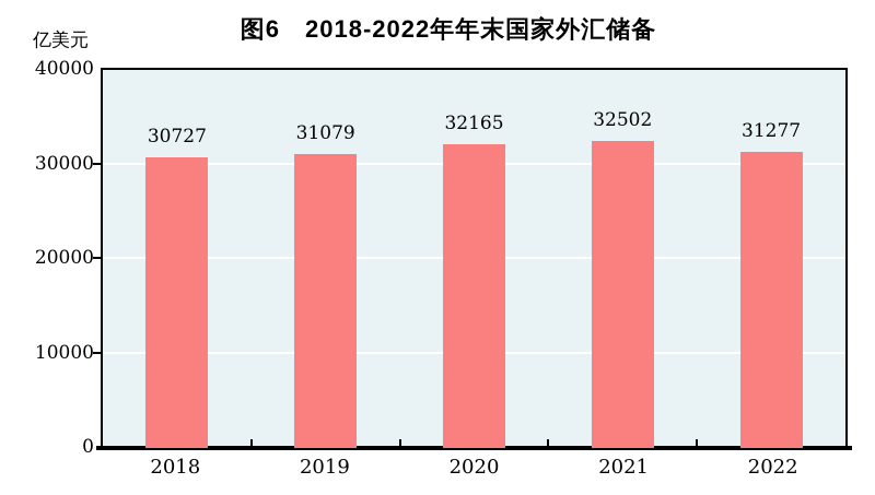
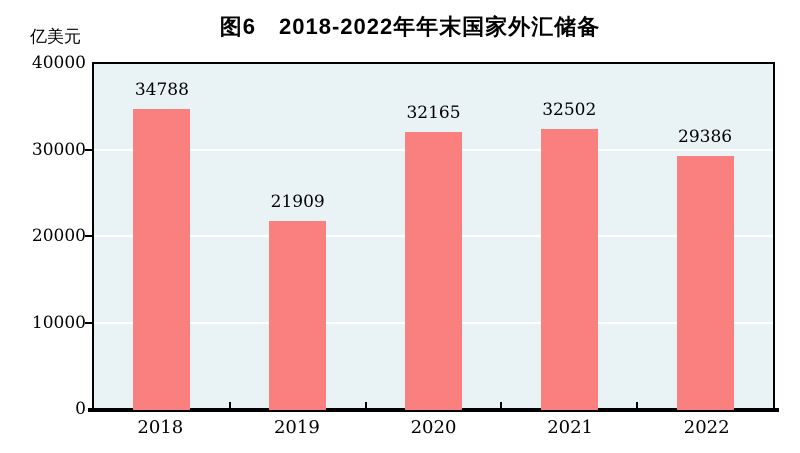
2018: 30727 -> 34788
2019: 31079 -> 21909
2022: 31277 -> 29386
